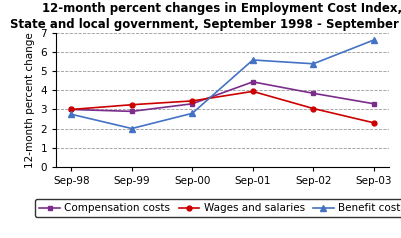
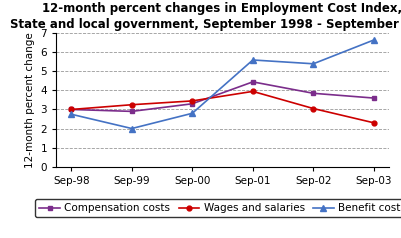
Compensation costs/Sep-03: 3.3 -> 3.6
